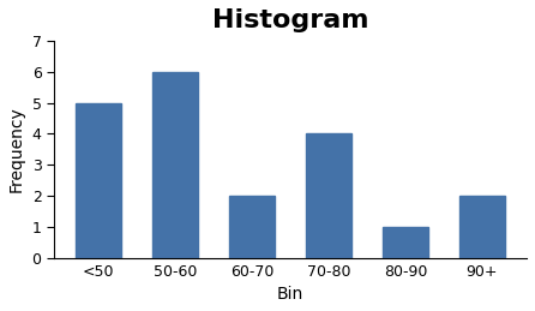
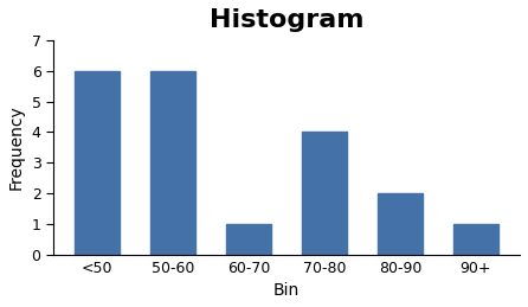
<50: 5 -> 6
60-70: 2 -> 1
80-90: 1 -> 2
90+: 2 -> 1
